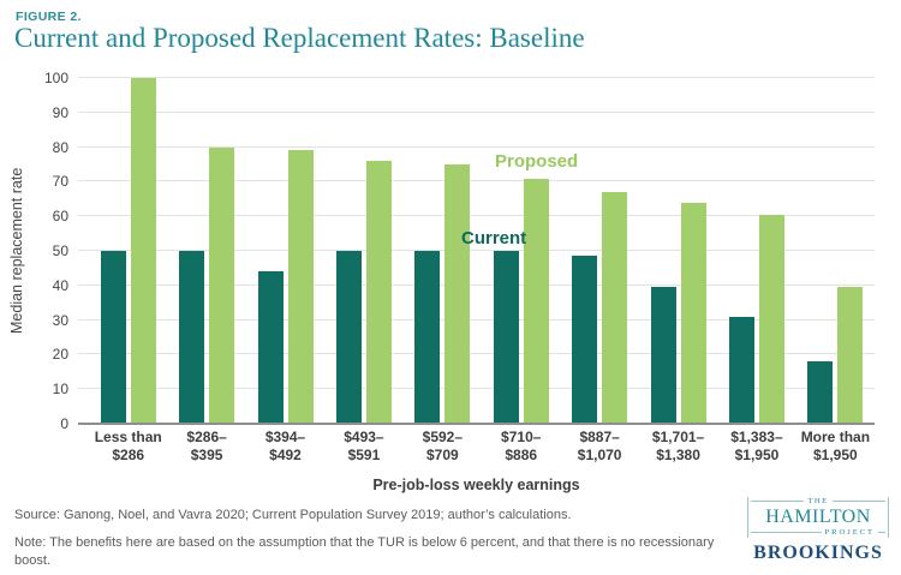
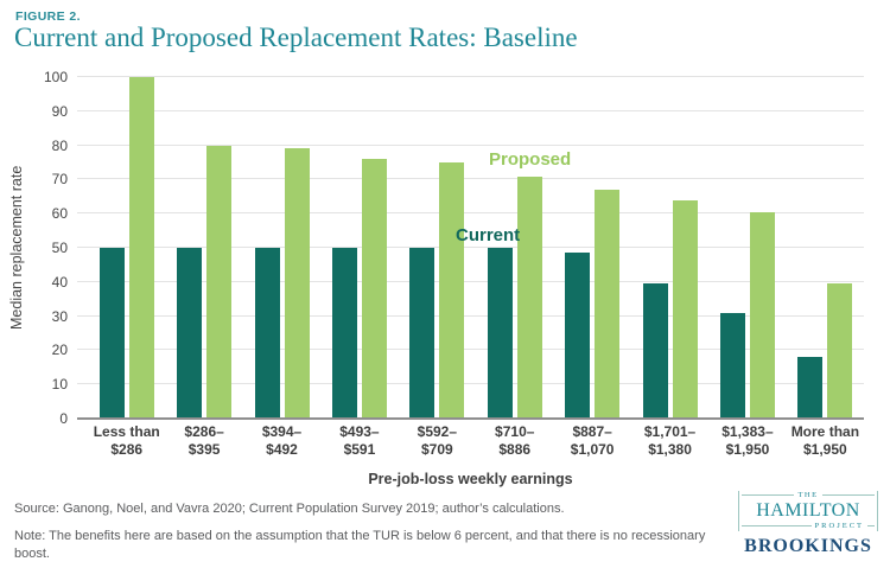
Current/$394– $492: 44 -> 50
